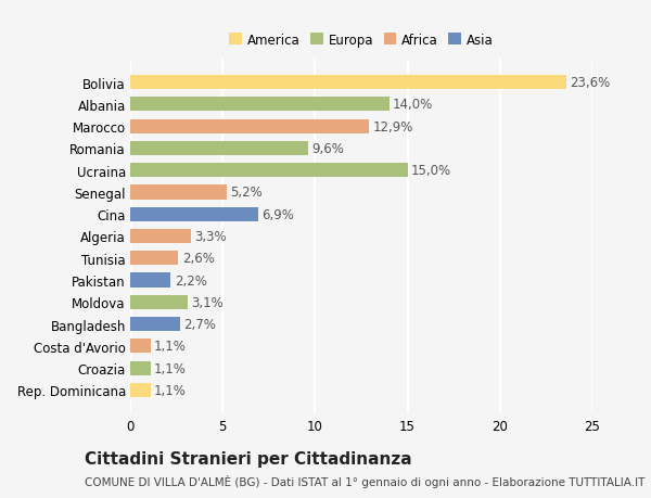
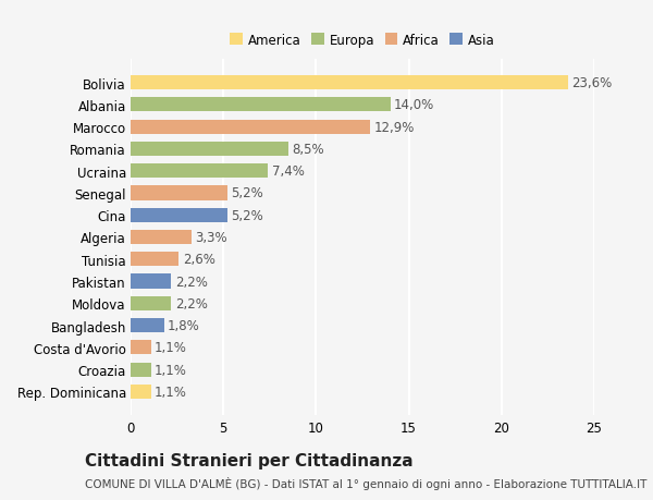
Romania: 9,6% -> 8,5%
Ucraina: 15,0% -> 7,4%
Cina: 6,9% -> 5,2%
Moldova: 3,1% -> 2,2%
Bangladesh: 2,7% -> 1,8%
